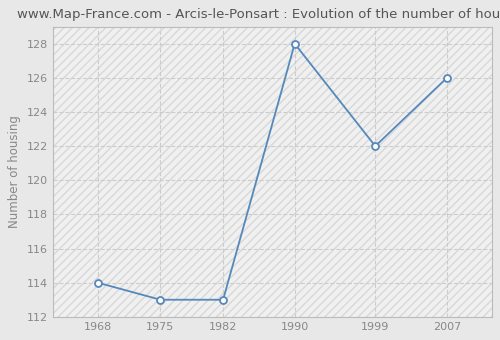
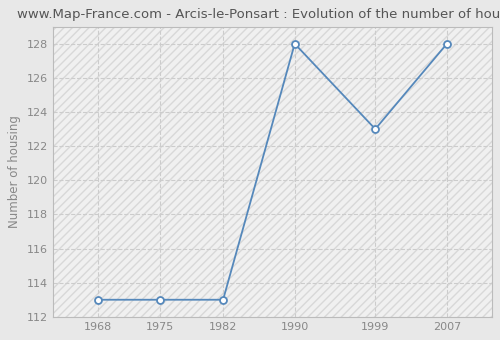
1968: 114 -> 113
1999: 122 -> 123
2007: 126 -> 128
